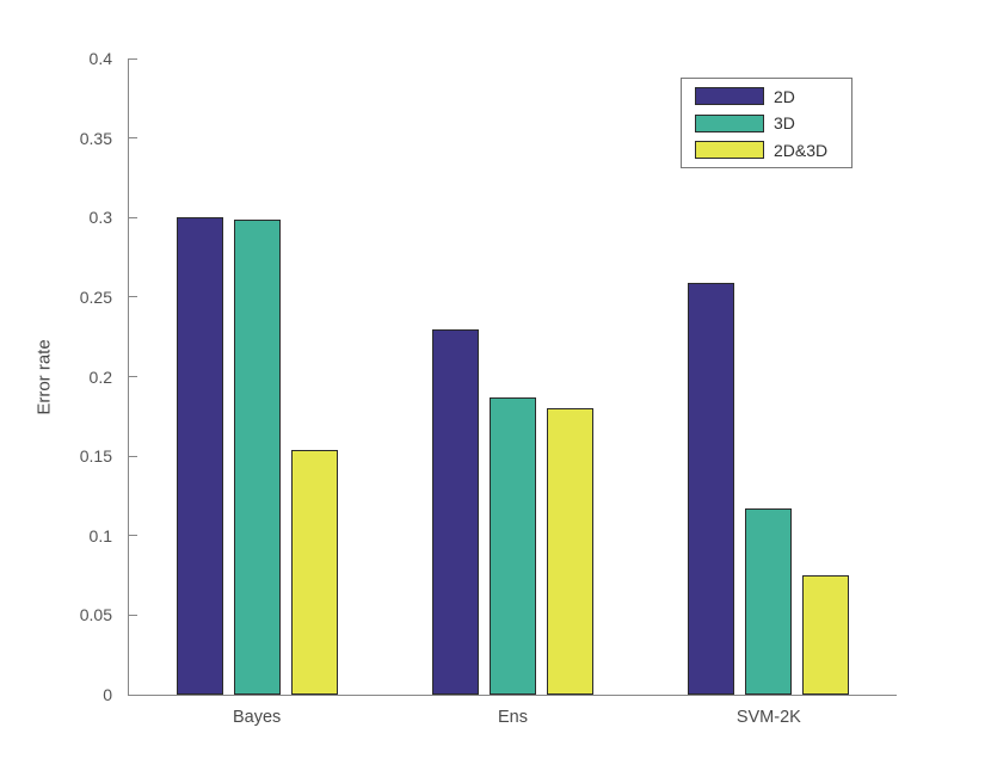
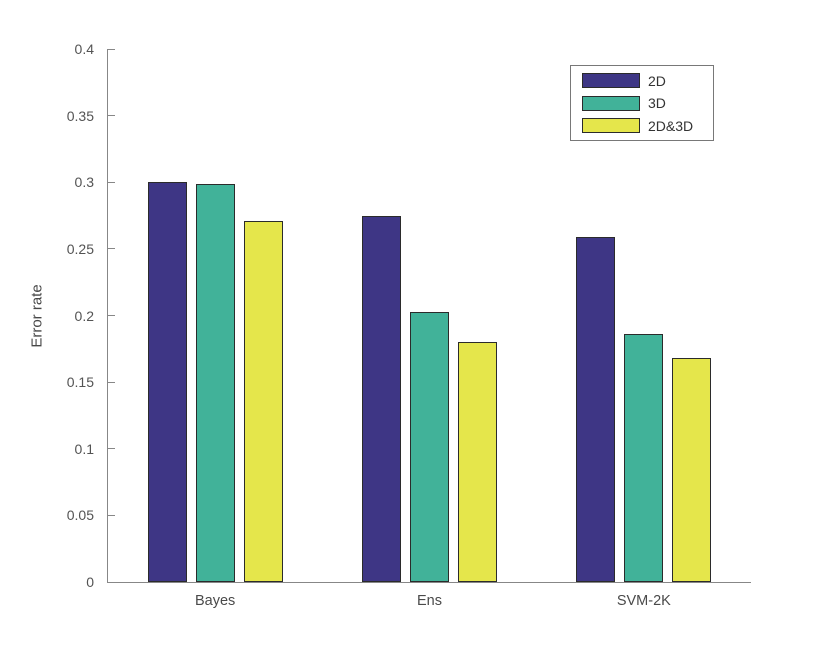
2D&3D/Bayes: 0.154 -> 0.271
2D/Ens: 0.230 -> 0.275
3D/Ens: 0.187 -> 0.203
3D/SVM-2K: 0.117 -> 0.186
2D&3D/SVM-2K: 0.075 -> 0.168
